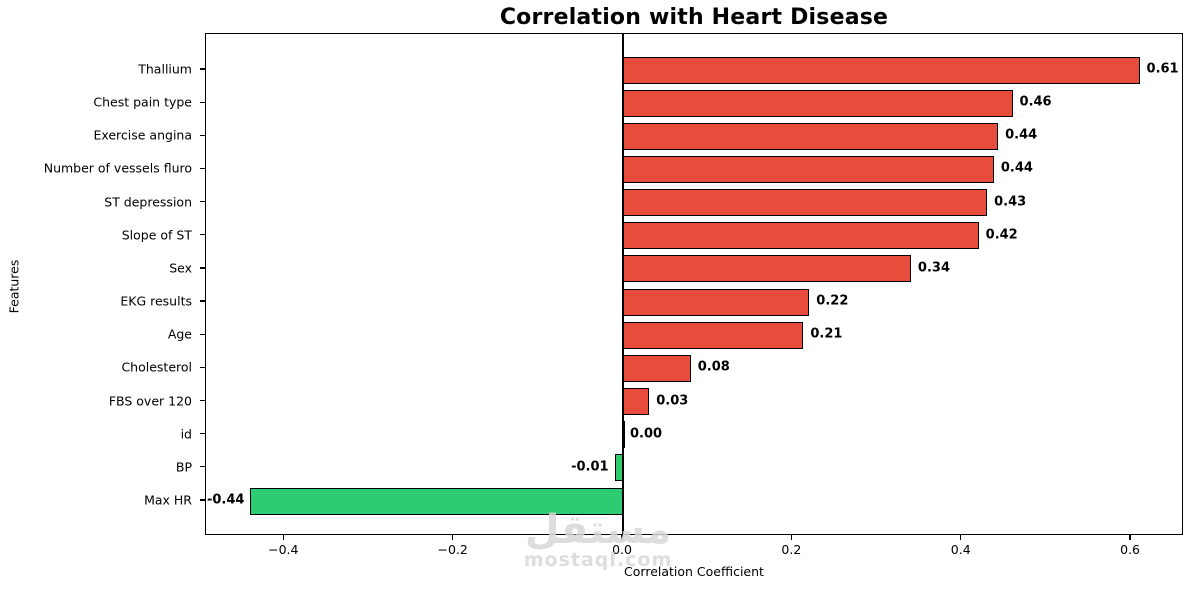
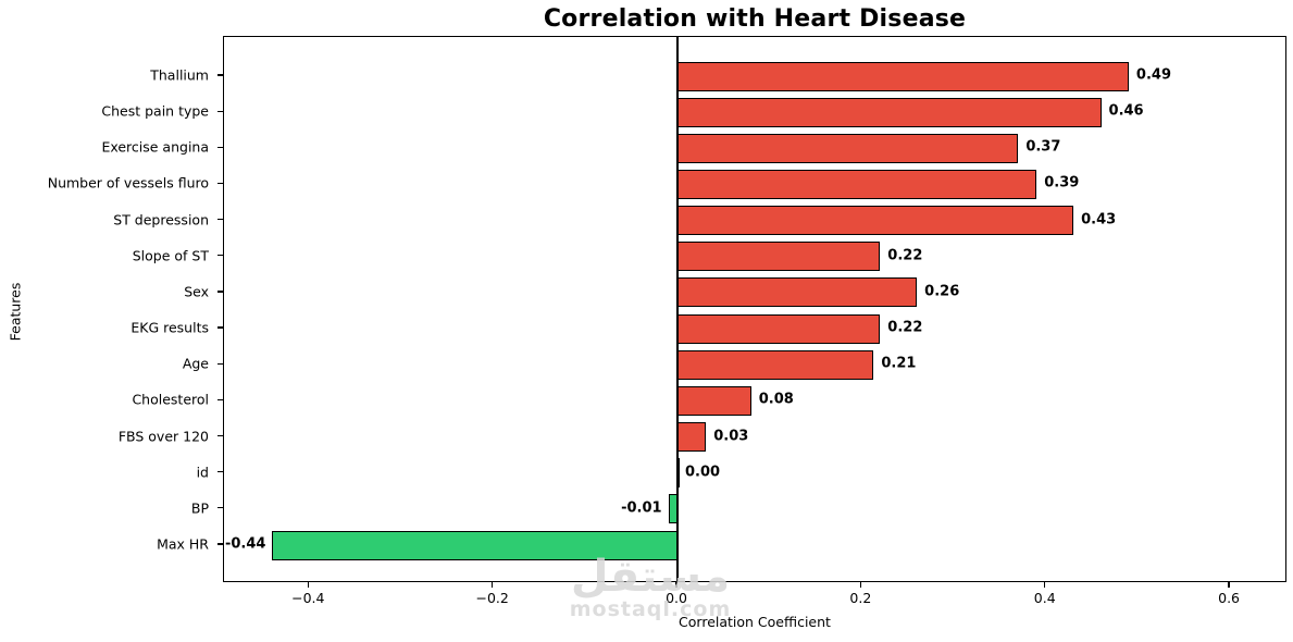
Thallium: 0.61 -> 0.49
Exercise angina: 0.44 -> 0.37
Number of vessels fluro: 0.44 -> 0.39
Slope of ST: 0.42 -> 0.22
Sex: 0.34 -> 0.26
